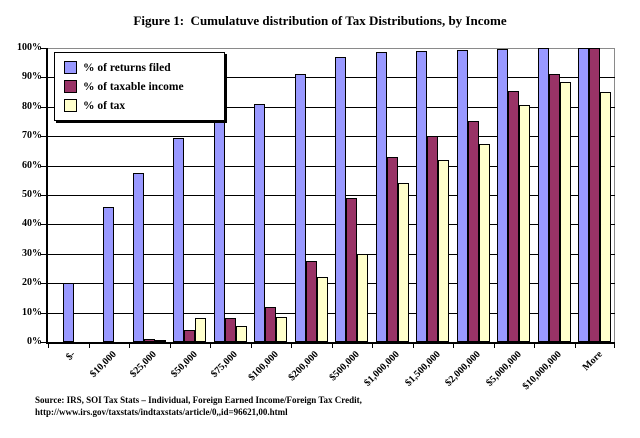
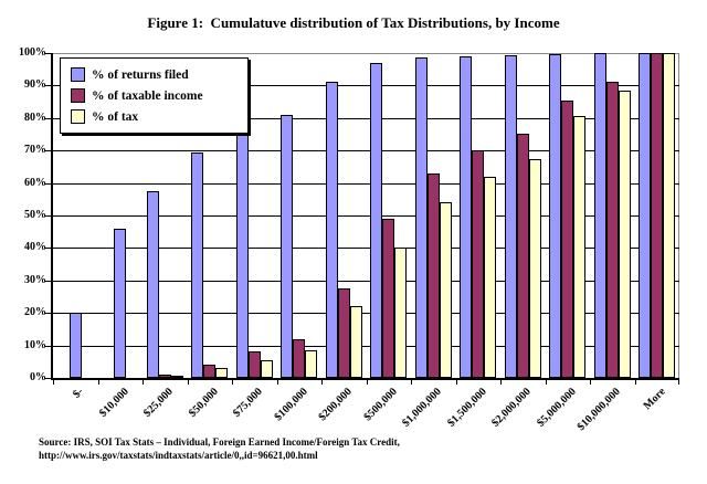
% of tax/$50,000: 8% -> 3%
% of tax/$500,000: 30% -> 40%
% of tax/More: 85% -> 100%
